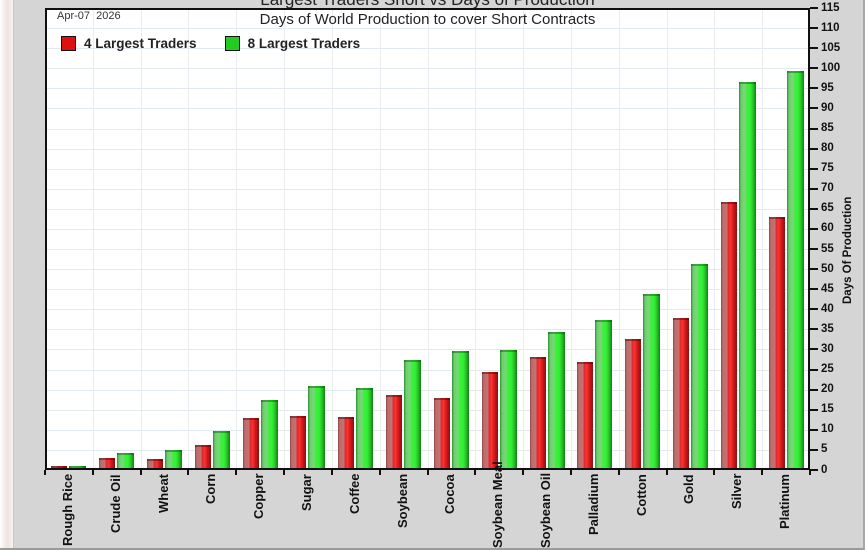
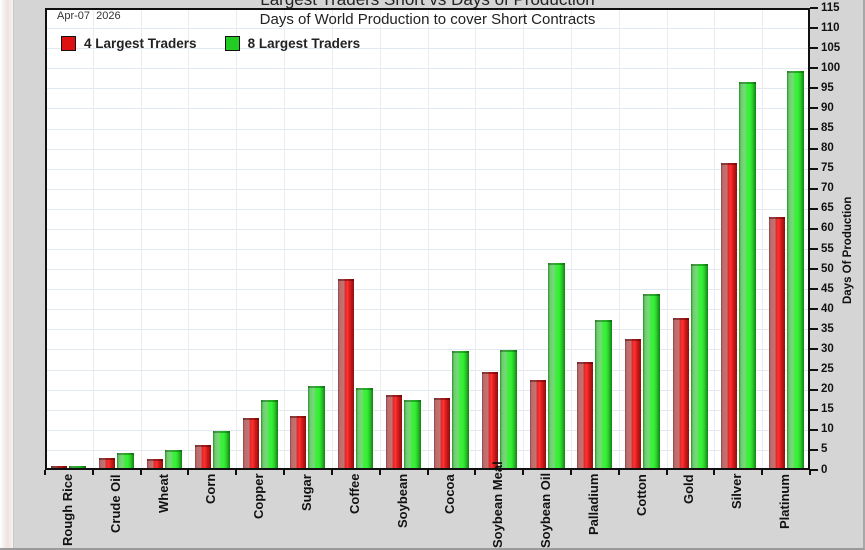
4 Largest Traders/Coffee: 13 -> 47
8 Largest Traders/Soybean: 27 -> 17
4 Largest Traders/Soybean Oil: 28 -> 22
8 Largest Traders/Soybean Oil: 34 -> 51
4 Largest Traders/Silver: 66 -> 76
